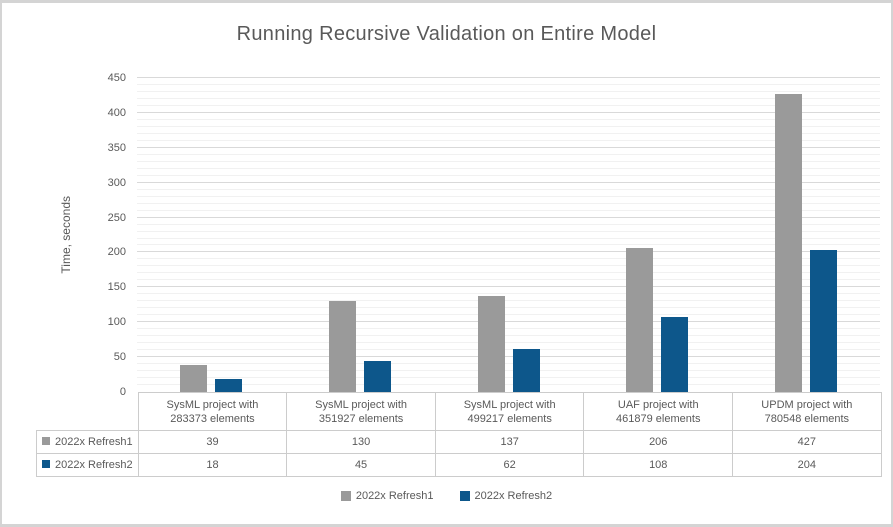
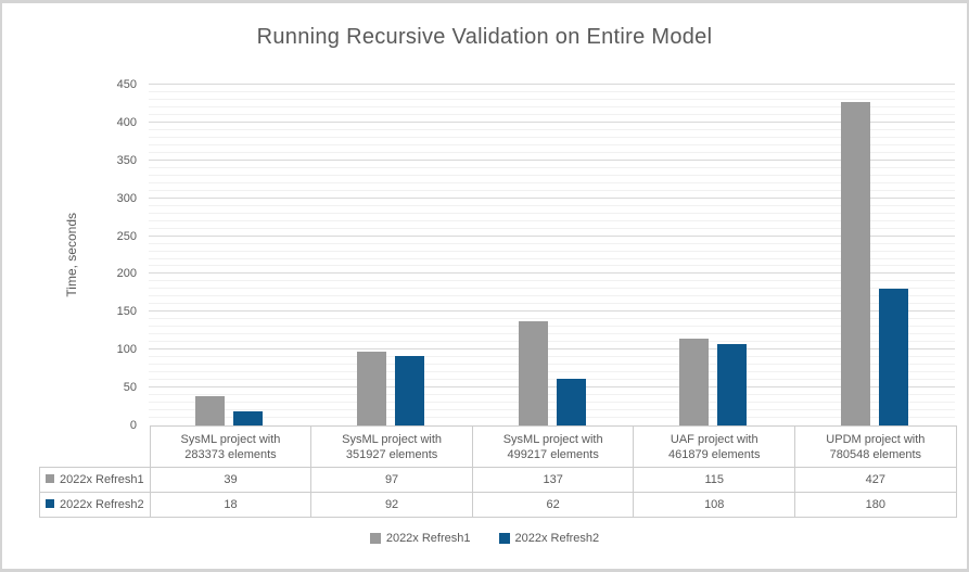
2022x Refresh1/SysML project with 351927 elements: 130 -> 97
2022x Refresh2/SysML project with 351927 elements: 45 -> 92
2022x Refresh1/UAF project with 461879 elements: 206 -> 115
2022x Refresh2/UPDM project with 780548 elements: 204 -> 180
